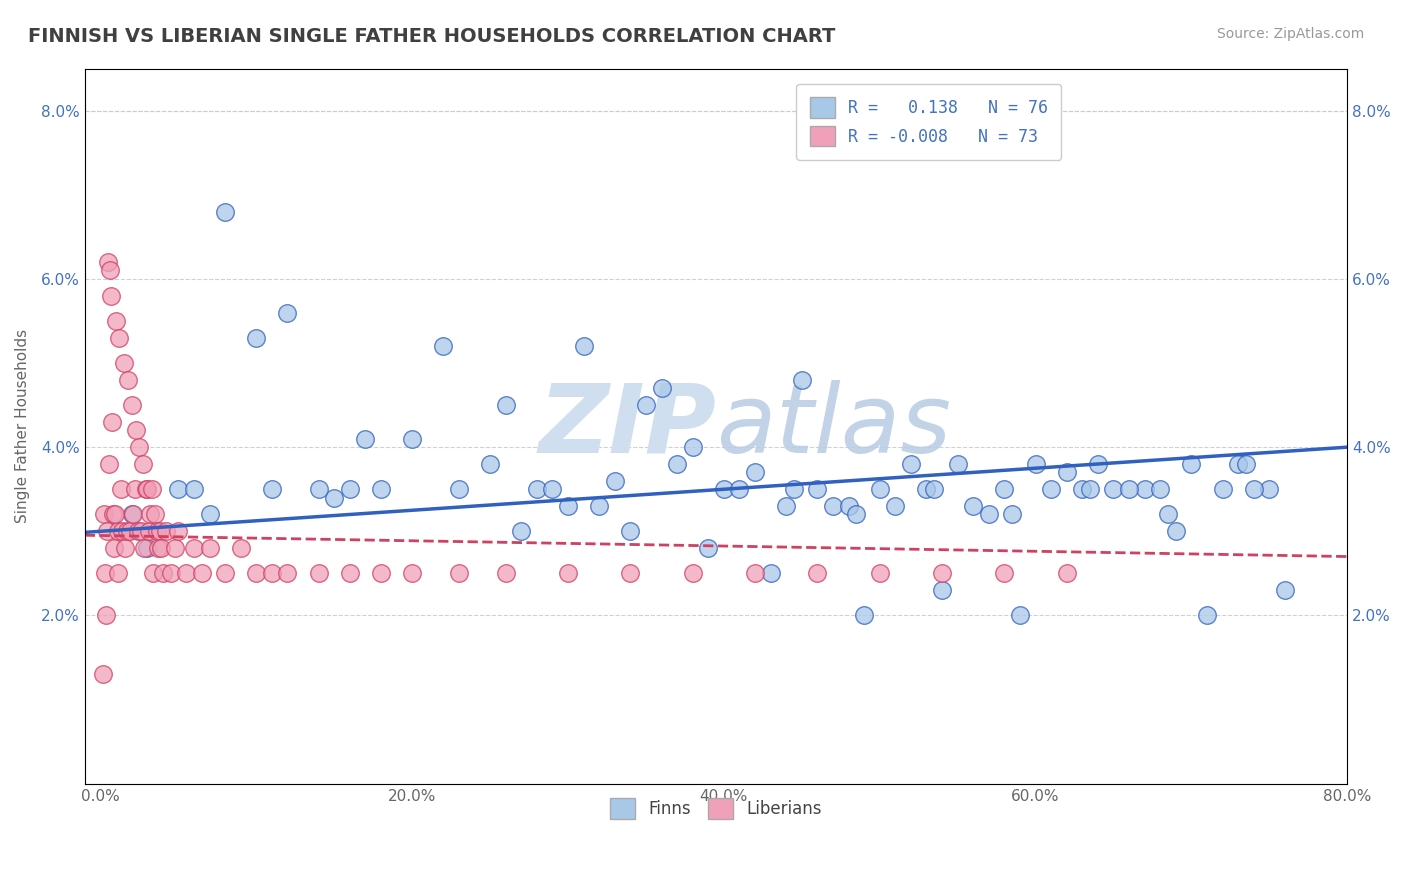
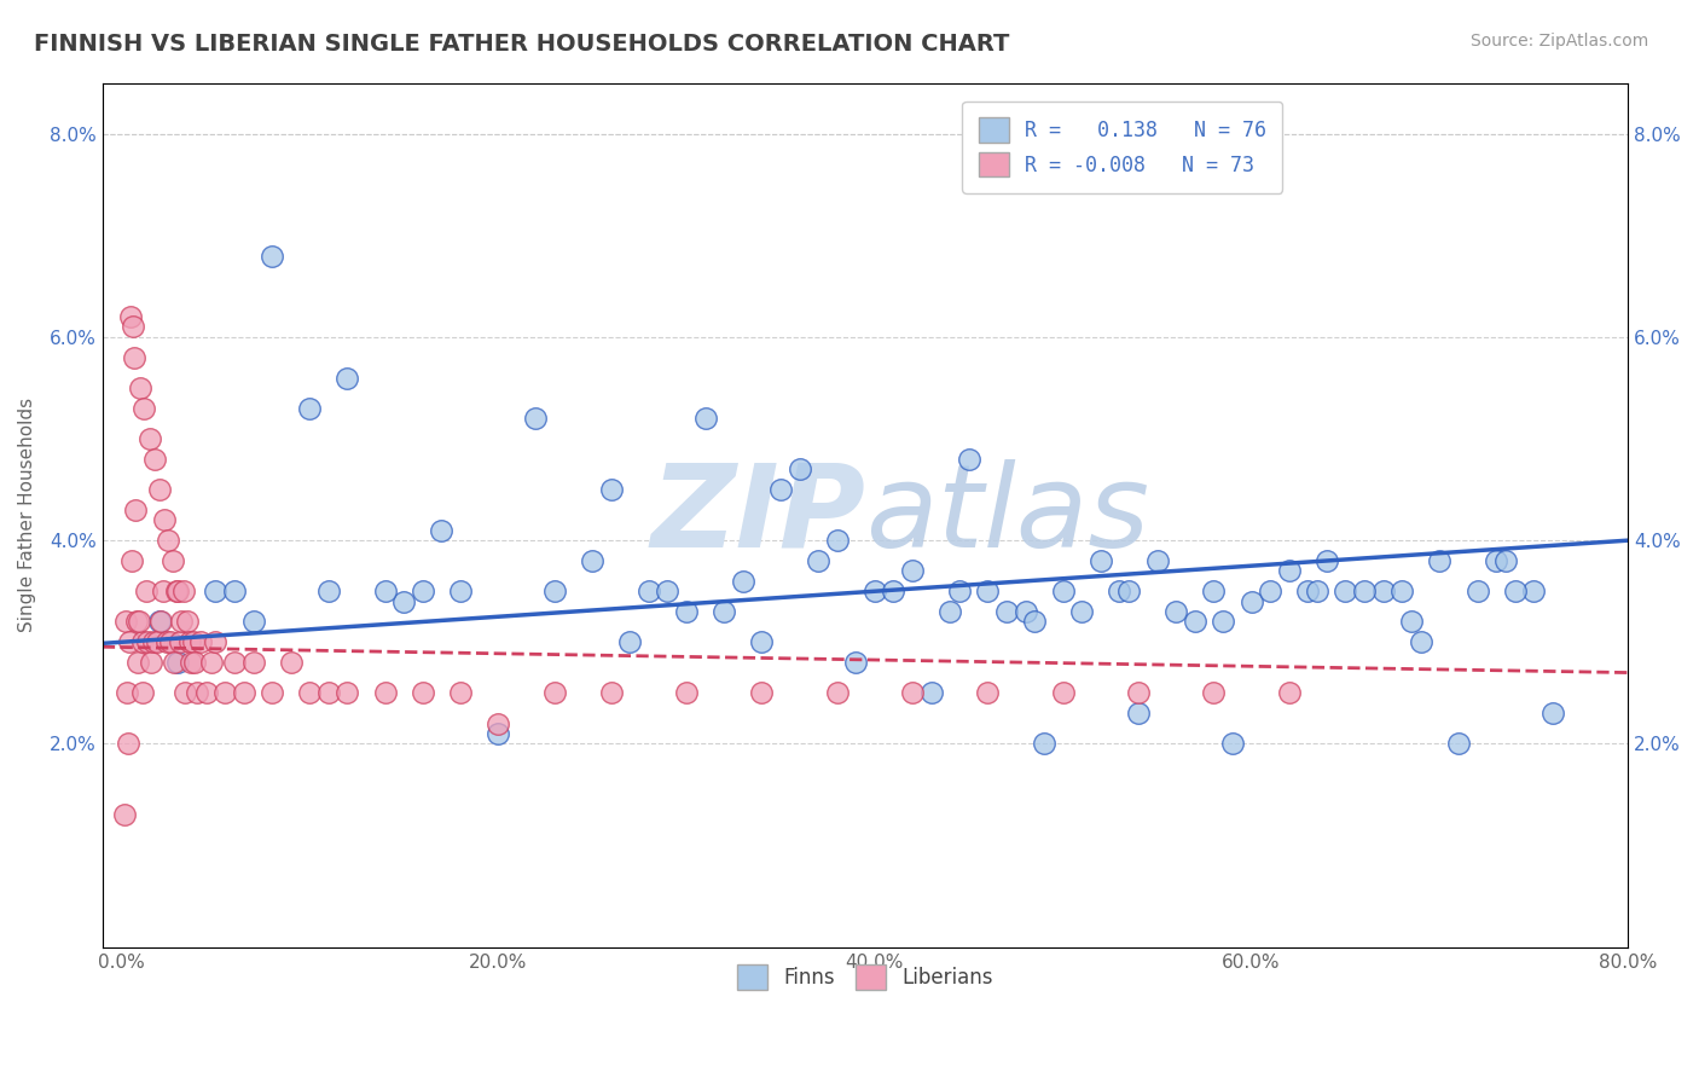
Finns/20.0%: 4.1% -> 2.1%
Liberians/20.0%: 2.5% -> 2.2%
Finns/60.0%: 3.8% -> 3.4%
